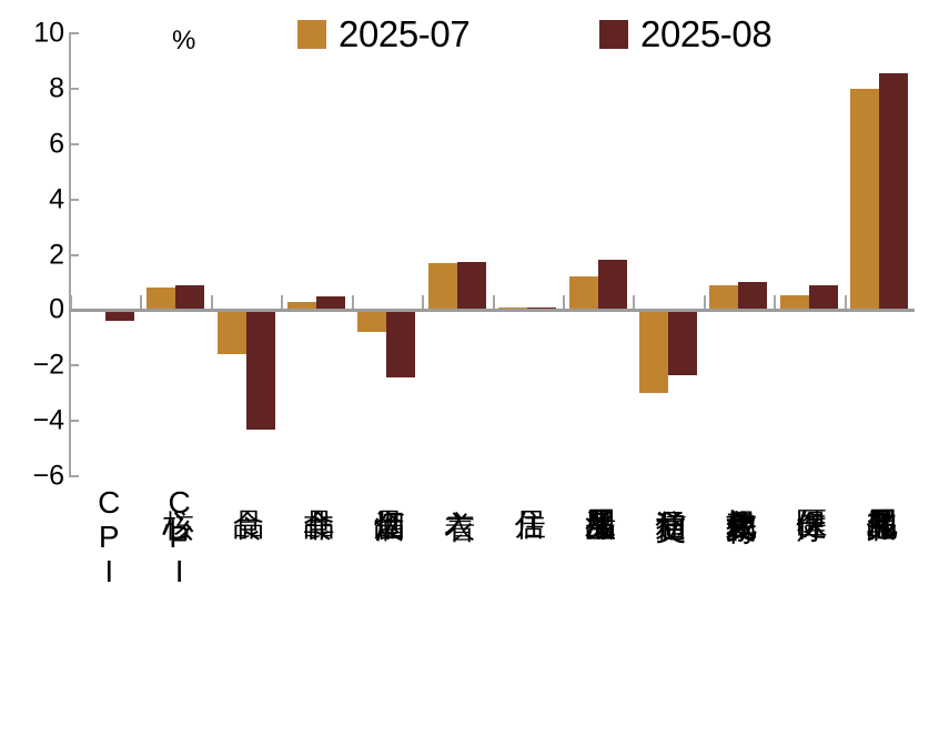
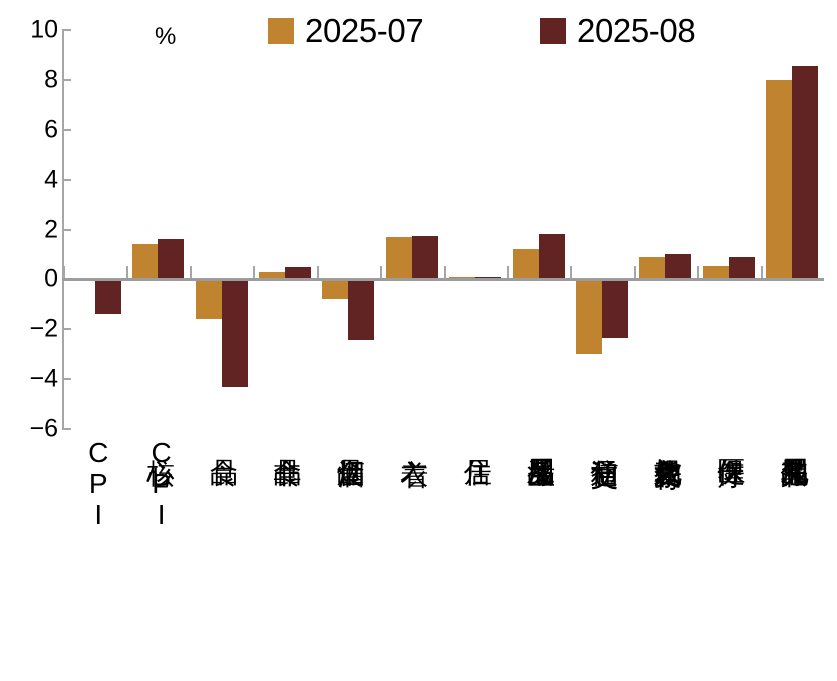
2025-08/CPI: -0.4 -> -1.4
2025-07/核心CPI: 0.8 -> 1.4
2025-08/核心CPI: 0.9 -> 1.6
